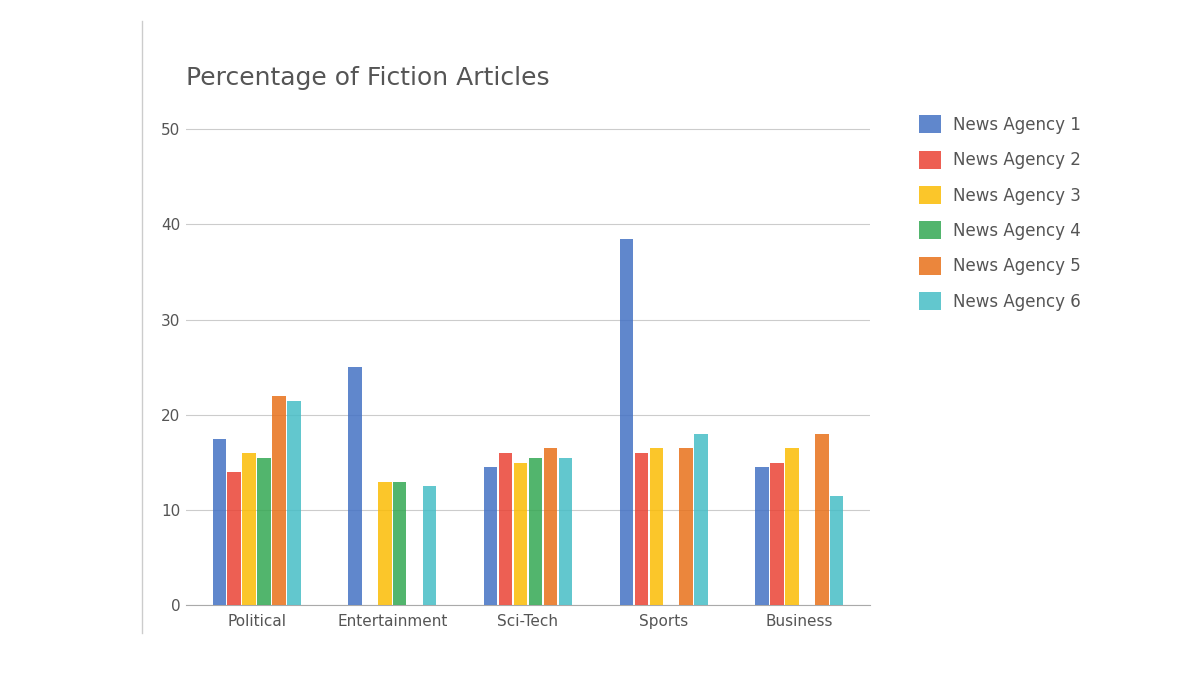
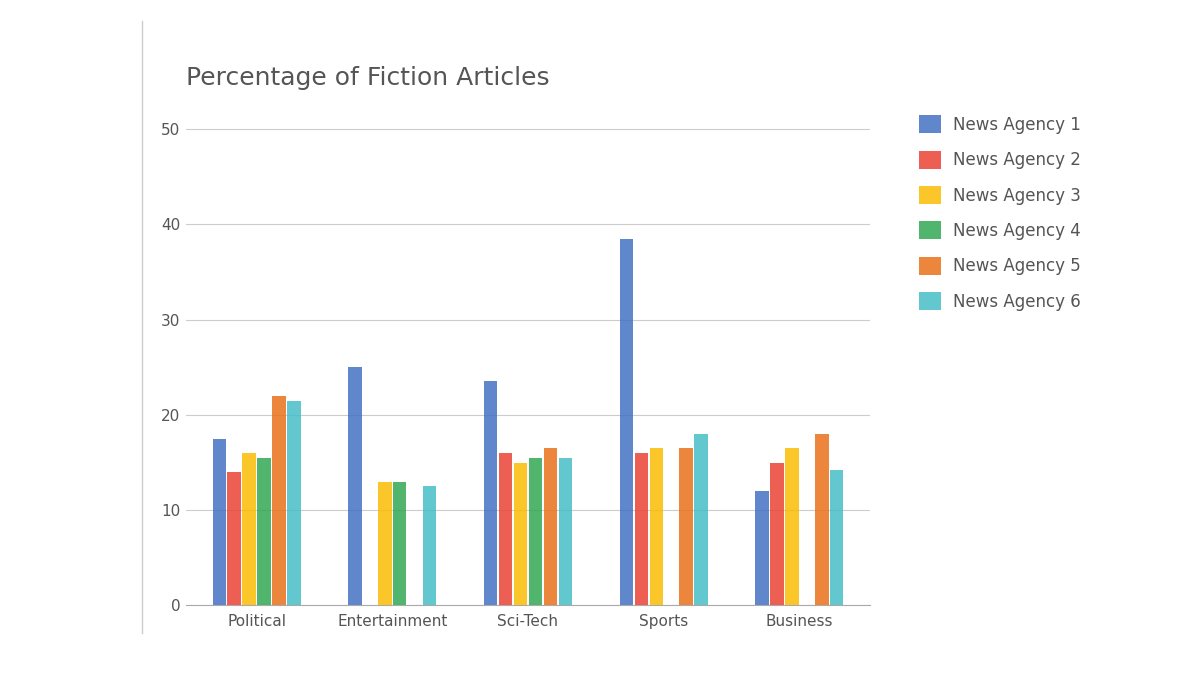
News Agency 1/Sci-Tech: 14.5 -> 23.6
News Agency 1/Business: 14.5 -> 12.0
News Agency 6/Business: 11.5 -> 14.2
